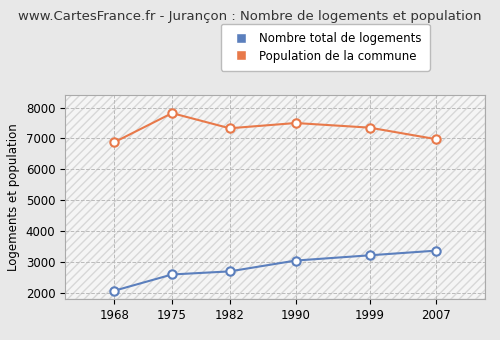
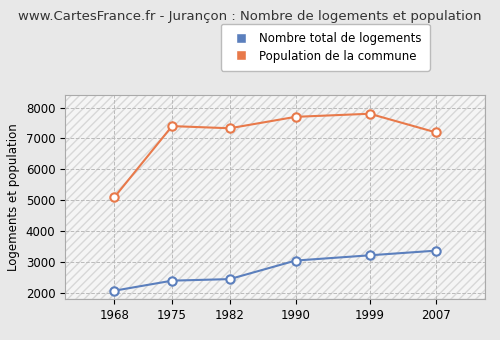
Population de la commune/1968: 6880 -> 5100
Nombre total de logements/1975: 2600 -> 2400
Population de la commune/1975: 7820 -> 7400
Nombre total de logements/1982: 2700 -> 2450
Population de la commune/1990: 7500 -> 7700
Population de la commune/1999: 7350 -> 7800
Population de la commune/2007: 6980 -> 7200
